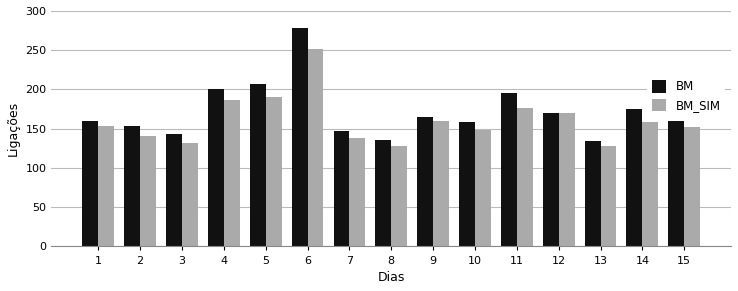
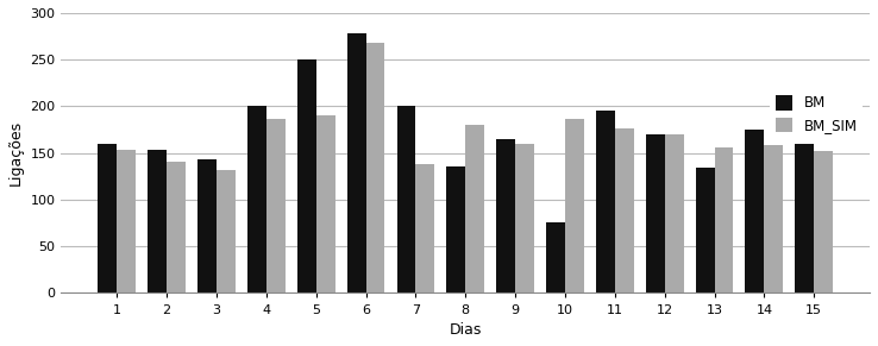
BM/5: 207 -> 250
BM_SIM/6: 251 -> 268
BM/7: 147 -> 200
BM_SIM/8: 128 -> 180
BM/10: 158 -> 76
BM_SIM/10: 148 -> 186
BM_SIM/13: 128 -> 156
